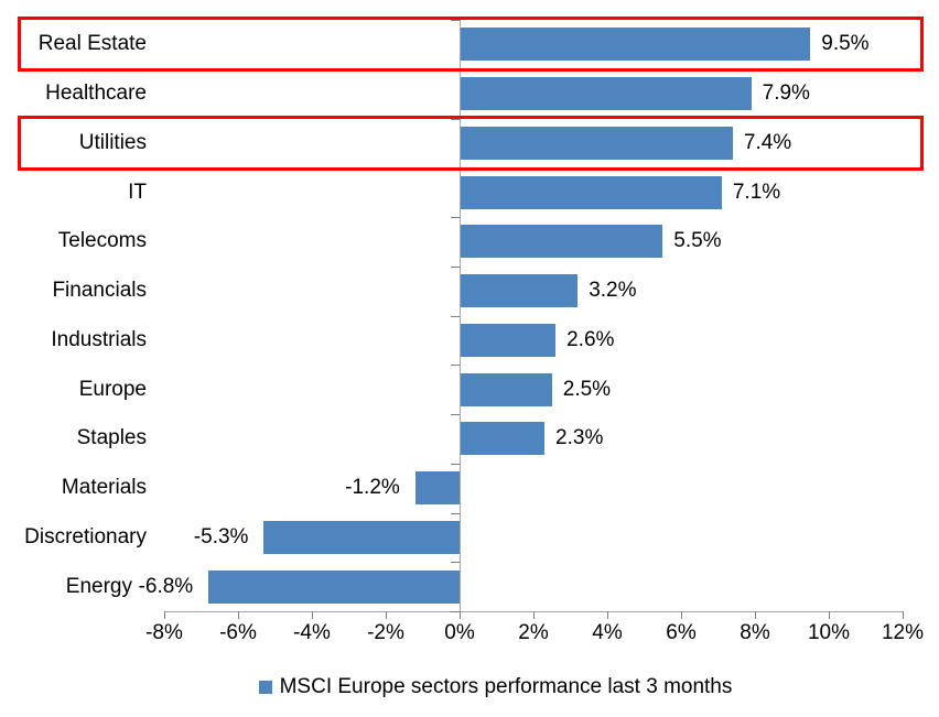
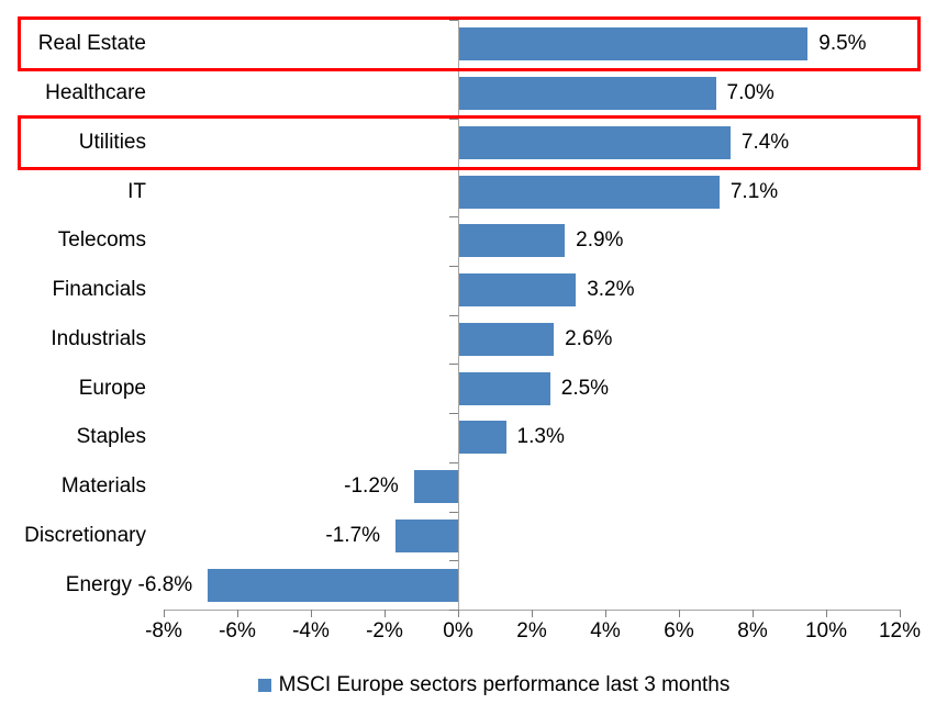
Healthcare: 7.9% -> 7.0%
Telecoms: 5.5% -> 2.9%
Staples: 2.3% -> 1.3%
Discretionary: -5.3% -> -1.7%
